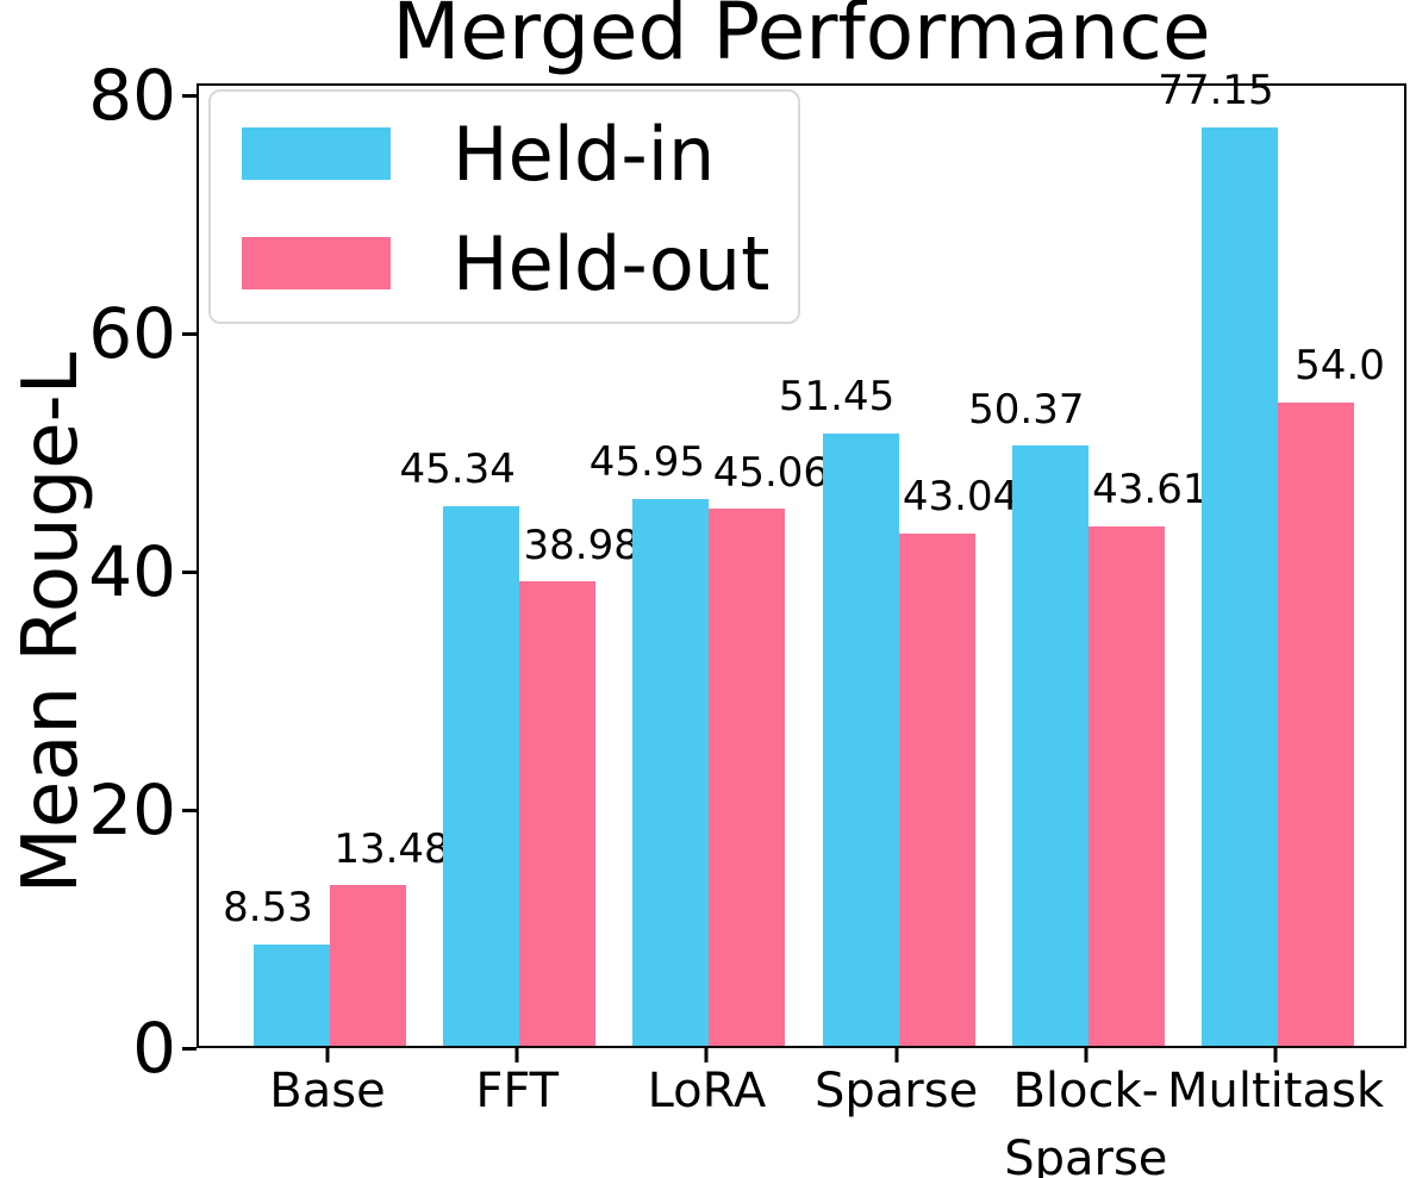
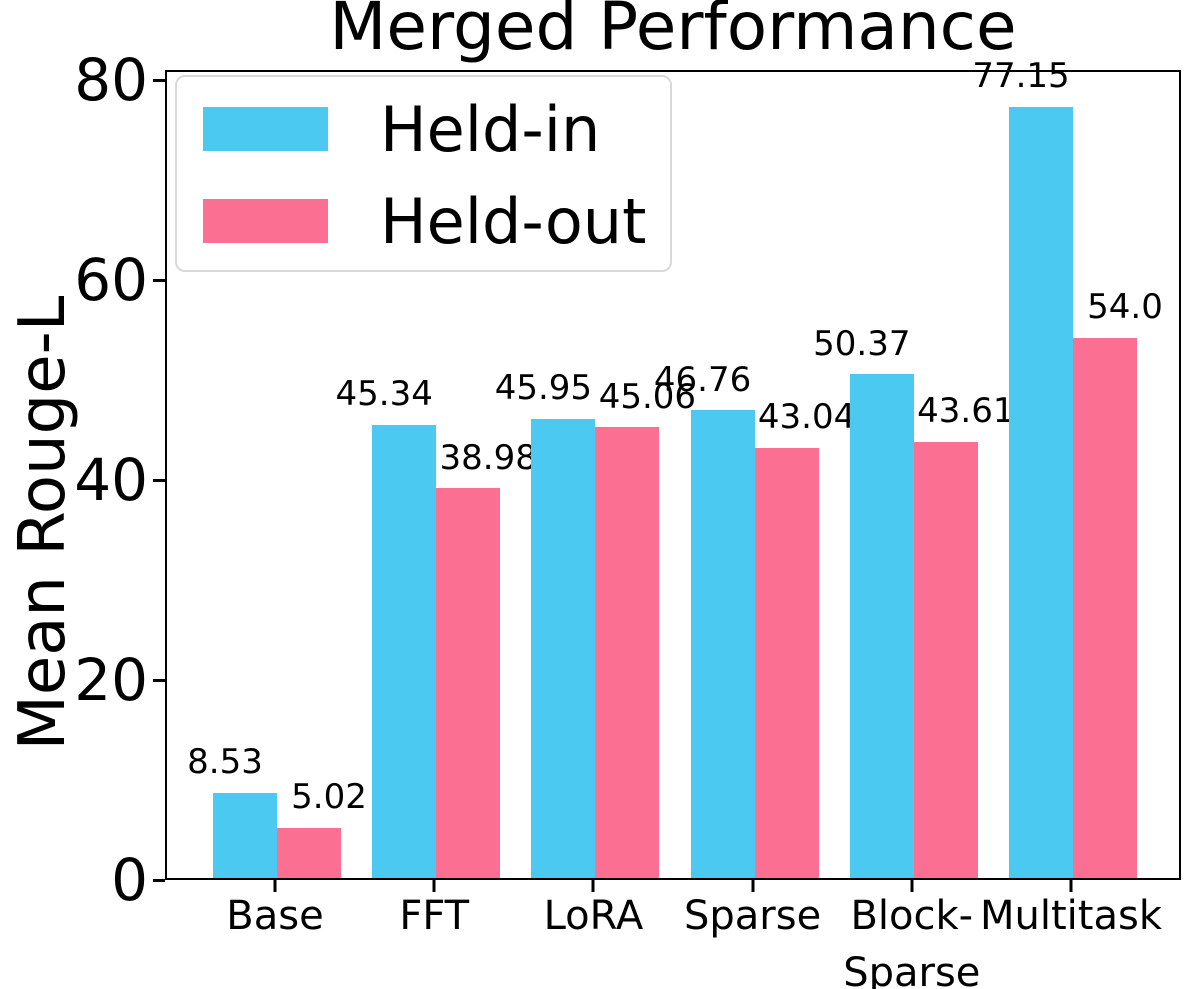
Held-out/Base: 13.48 -> 5.02
Held-in/Sparse: 51.45 -> 46.76
